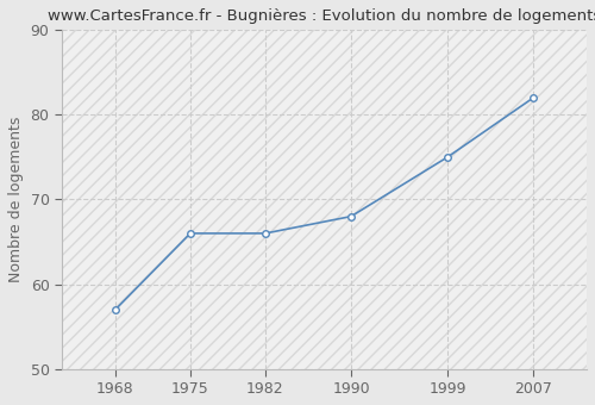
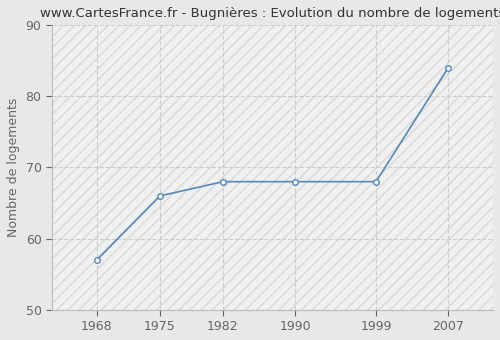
1982: 66 -> 68
1999: 75 -> 68
2007: 82 -> 84
